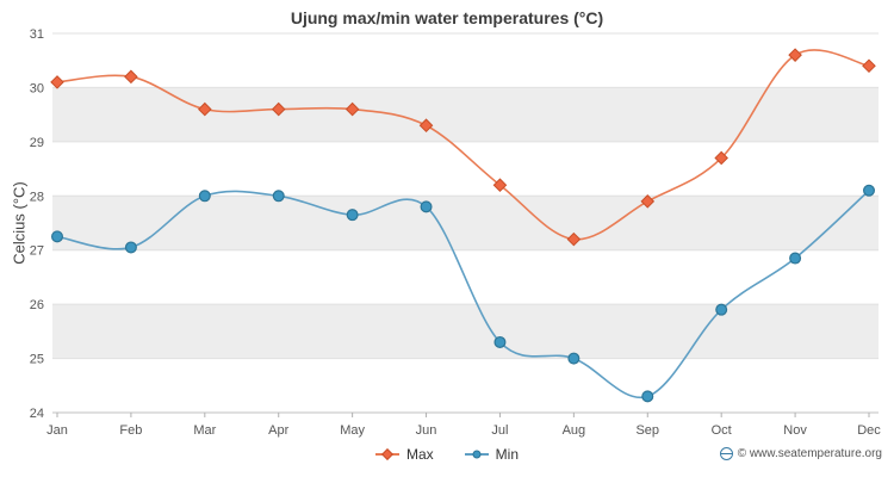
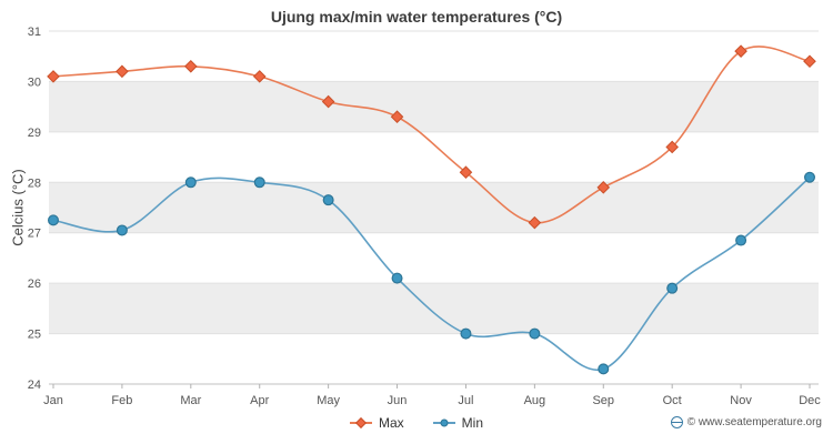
Max/Mar: 29.6 -> 30.3
Max/Apr: 29.6 -> 30.1
Min/Jun: 27.8 -> 26.1
Min/Jul: 25.3 -> 25.0
